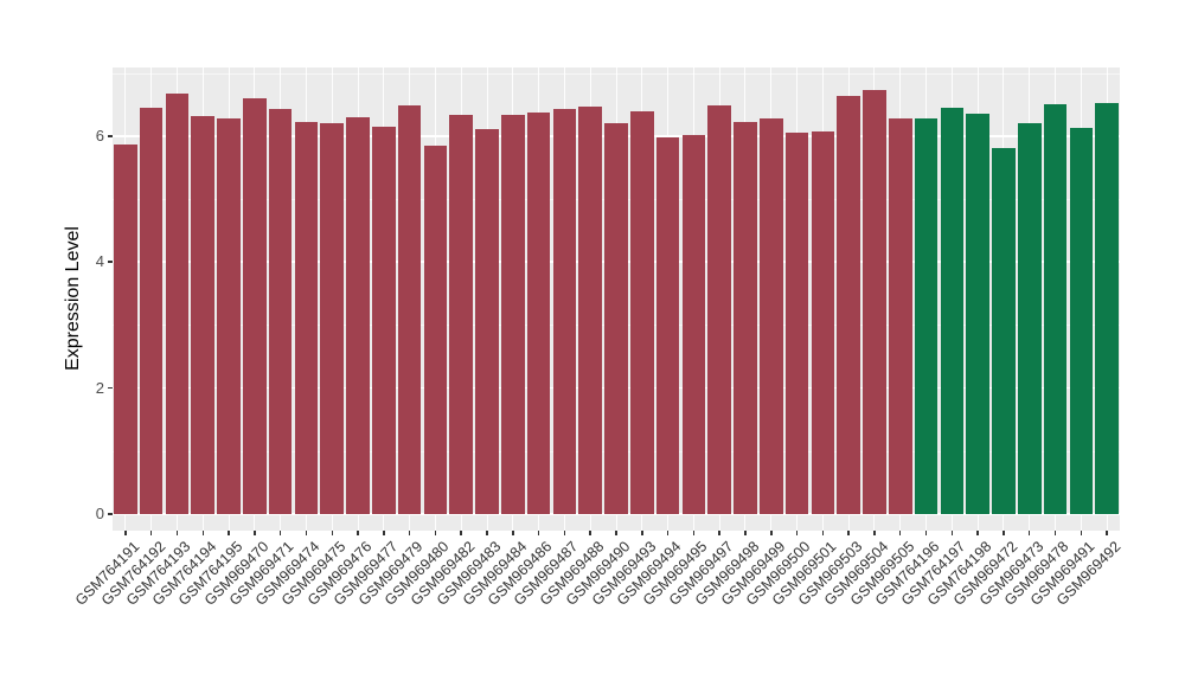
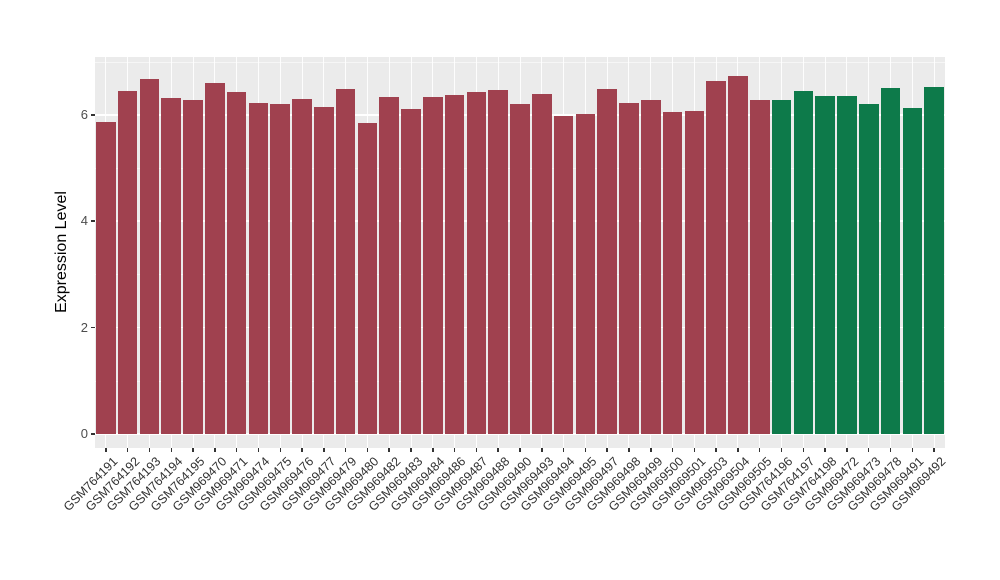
GSM969472: 5.8 -> 6.3
